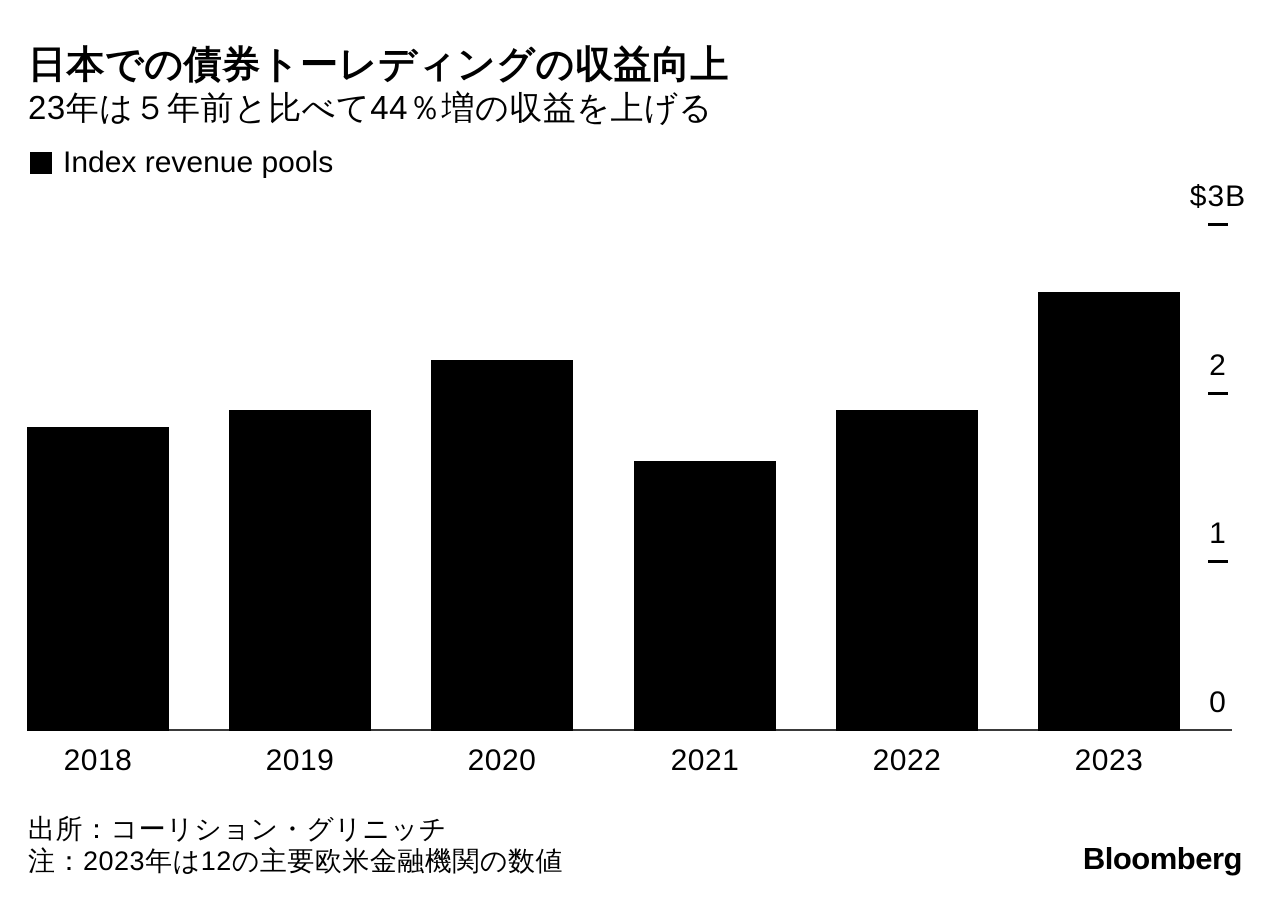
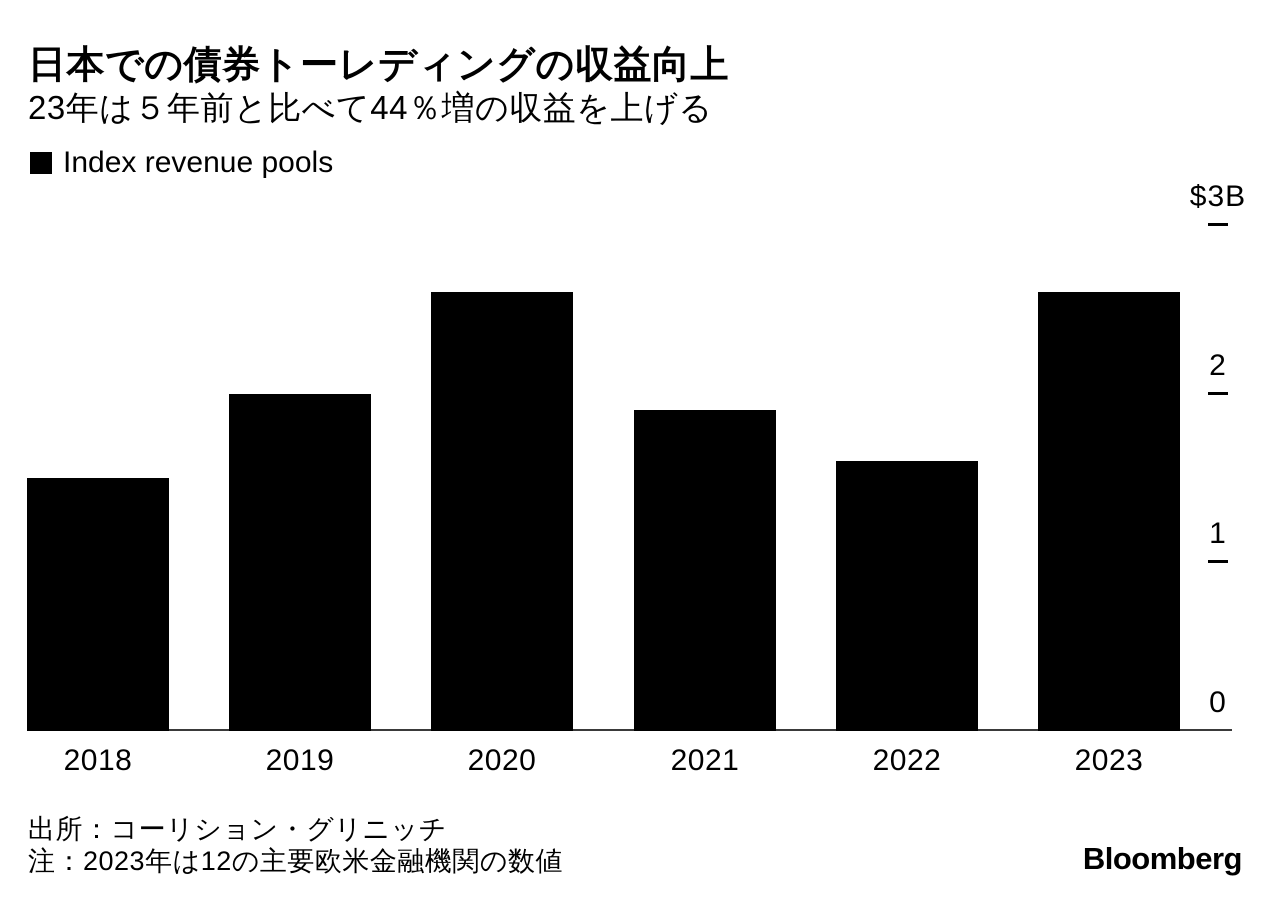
2018: 1.8 -> 1.5
2019: 1.9 -> 2.0
2020: 2.2 -> 2.6
2021: 1.6 -> 1.9
2022: 1.9 -> 1.6
